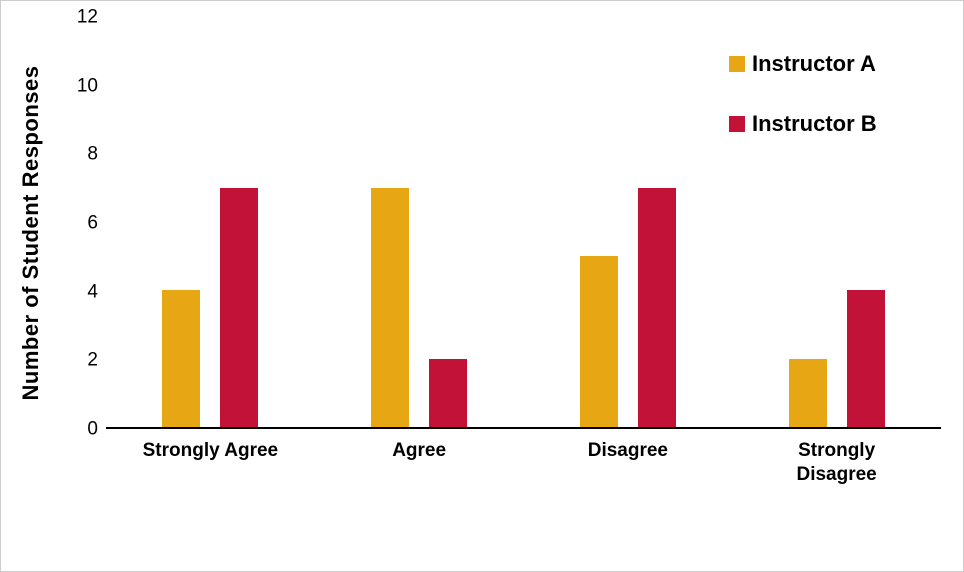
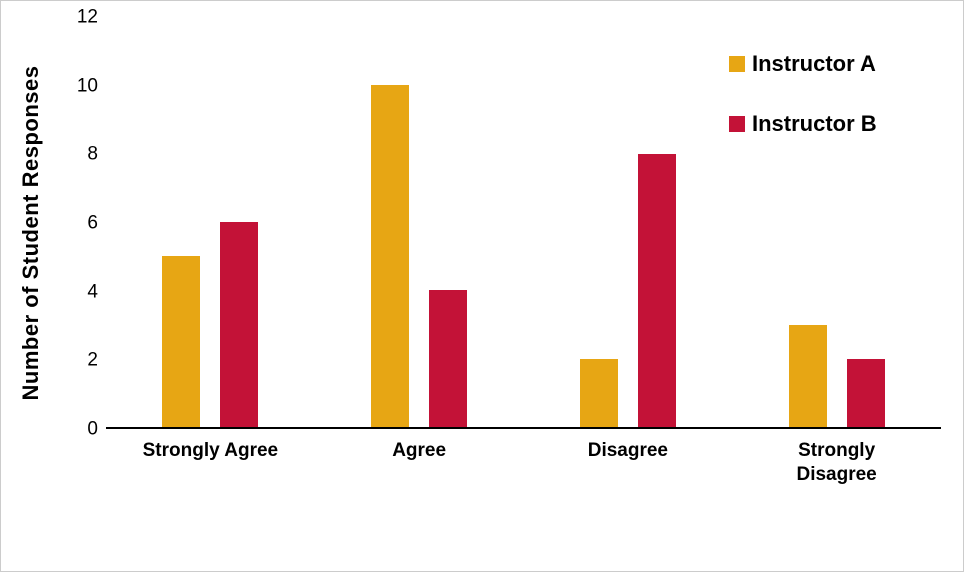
Instructor A/Strongly Agree: 4 -> 5
Instructor B/Strongly Agree: 7 -> 6
Instructor A/Agree: 7 -> 10
Instructor B/Agree: 2 -> 4
Instructor A/Disagree: 5 -> 2
Instructor B/Disagree: 7 -> 8
Instructor A/Strongly Disagree: 2 -> 3
Instructor B/Strongly Disagree: 4 -> 2
